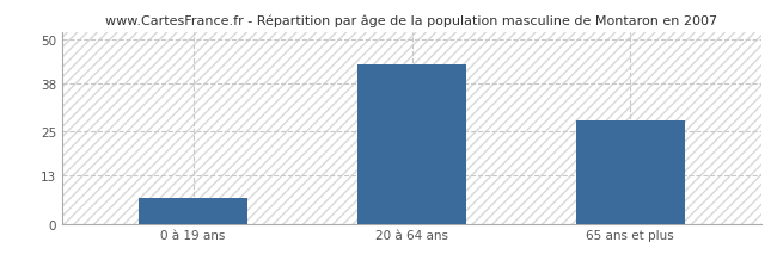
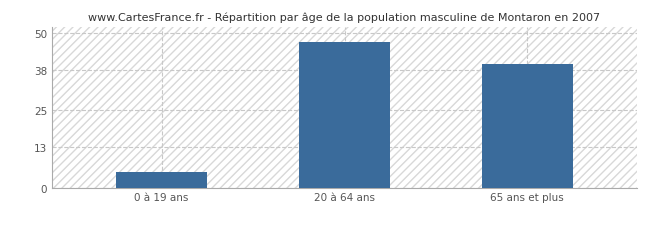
0 à 19 ans: 7 -> 5
20 à 64 ans: 43 -> 47
65 ans et plus: 28 -> 40
